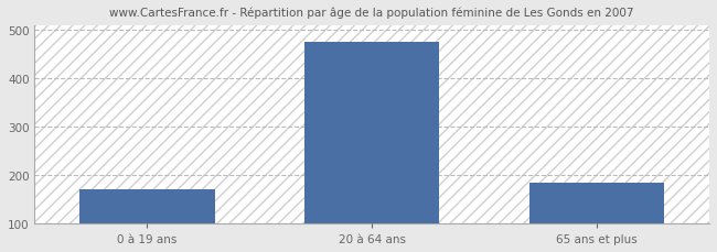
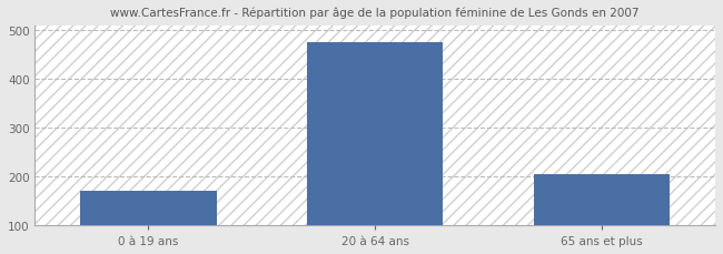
65 ans et plus: 184 -> 205
